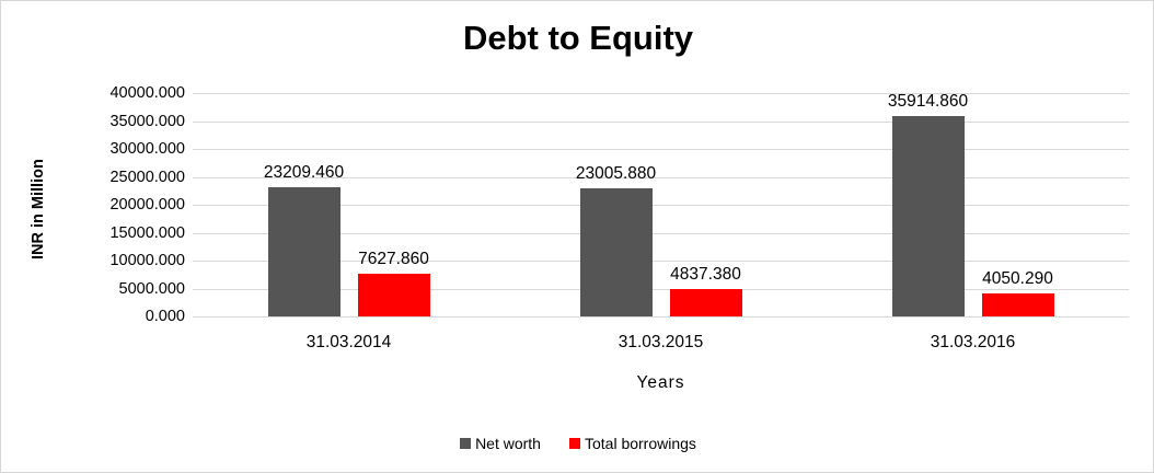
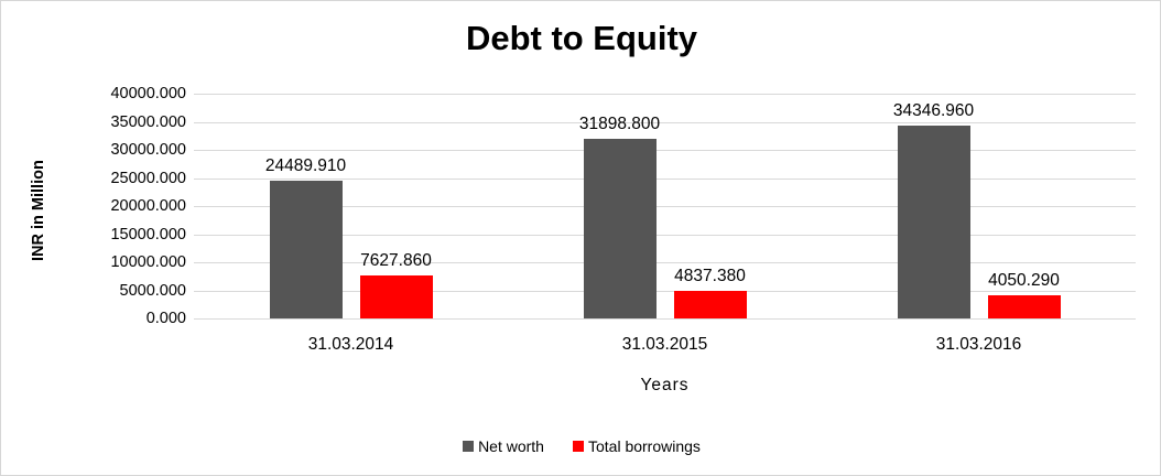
Net worth/31.03.2014: 23209.460 -> 24489.910
Net worth/31.03.2015: 23005.880 -> 31898.800
Net worth/31.03.2016: 35914.860 -> 34346.960
